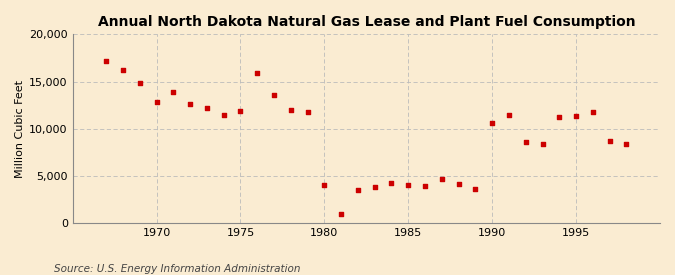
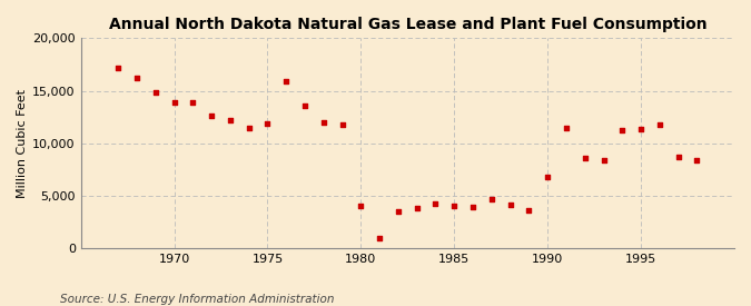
1970: 12,800 -> 13,900
1990: 10,600 -> 6,800
